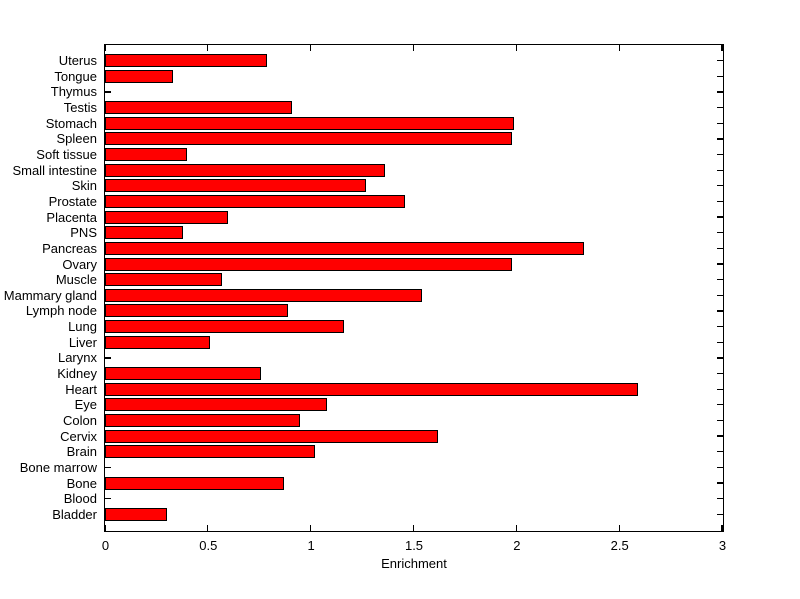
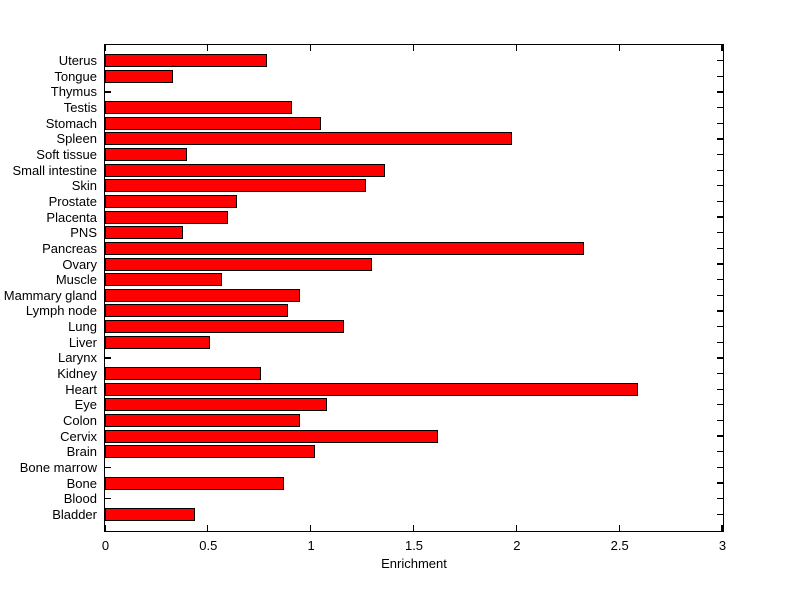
Stomach: 1.99 -> 1.05
Prostate: 1.46 -> 0.64
Ovary: 1.98 -> 1.30
Mammary gland: 1.54 -> 0.95
Bladder: 0.30 -> 0.44
